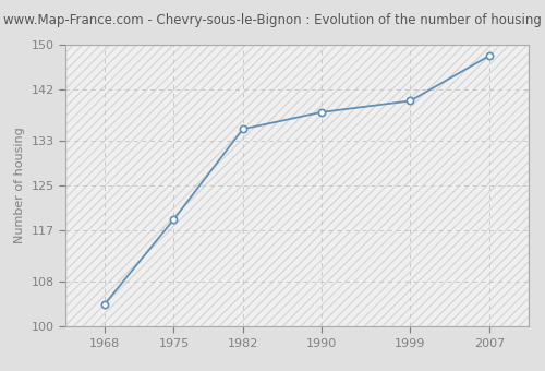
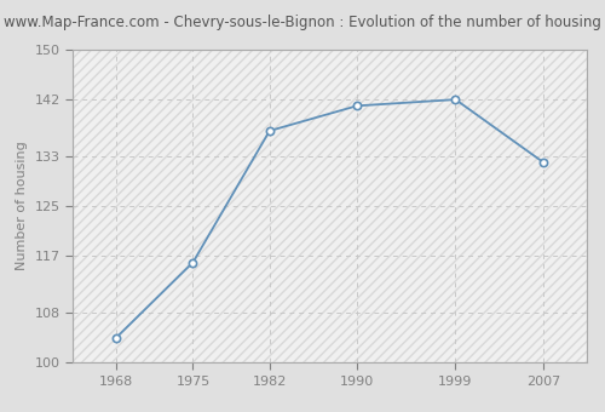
1975: 119 -> 116
1982: 135 -> 137
1990: 138 -> 141
1999: 140 -> 142
2007: 148 -> 132
